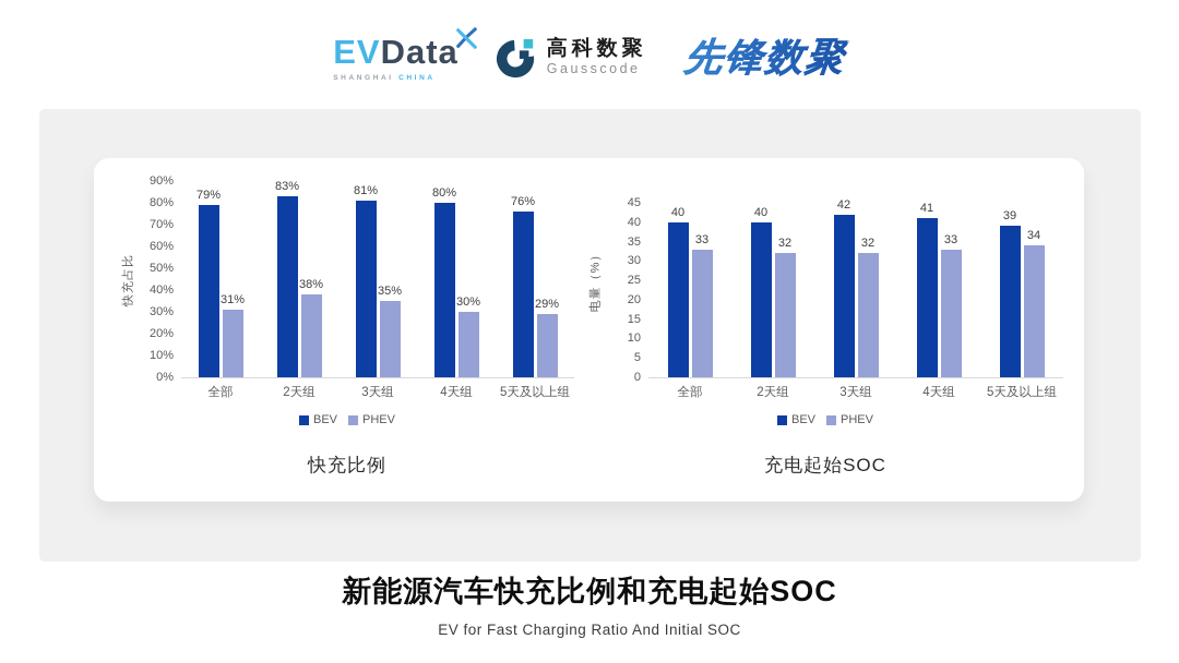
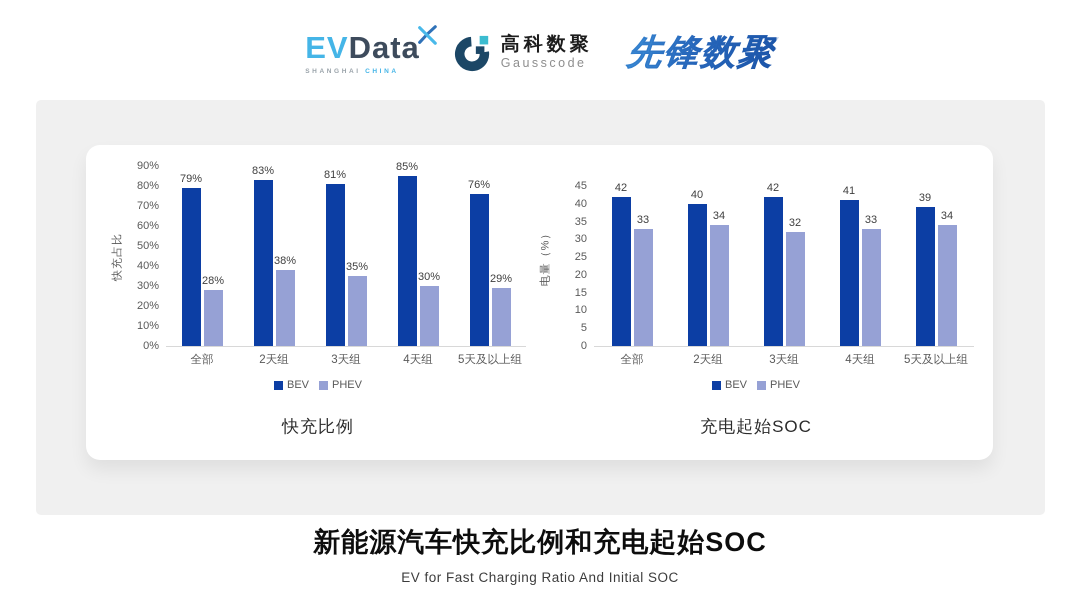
快充比例/PHEV/全部: 31% -> 28%
快充比例/BEV/4天组: 80% -> 85%
充电起始SOC/BEV/全部: 40 -> 42
充电起始SOC/PHEV/2天组: 32 -> 34
